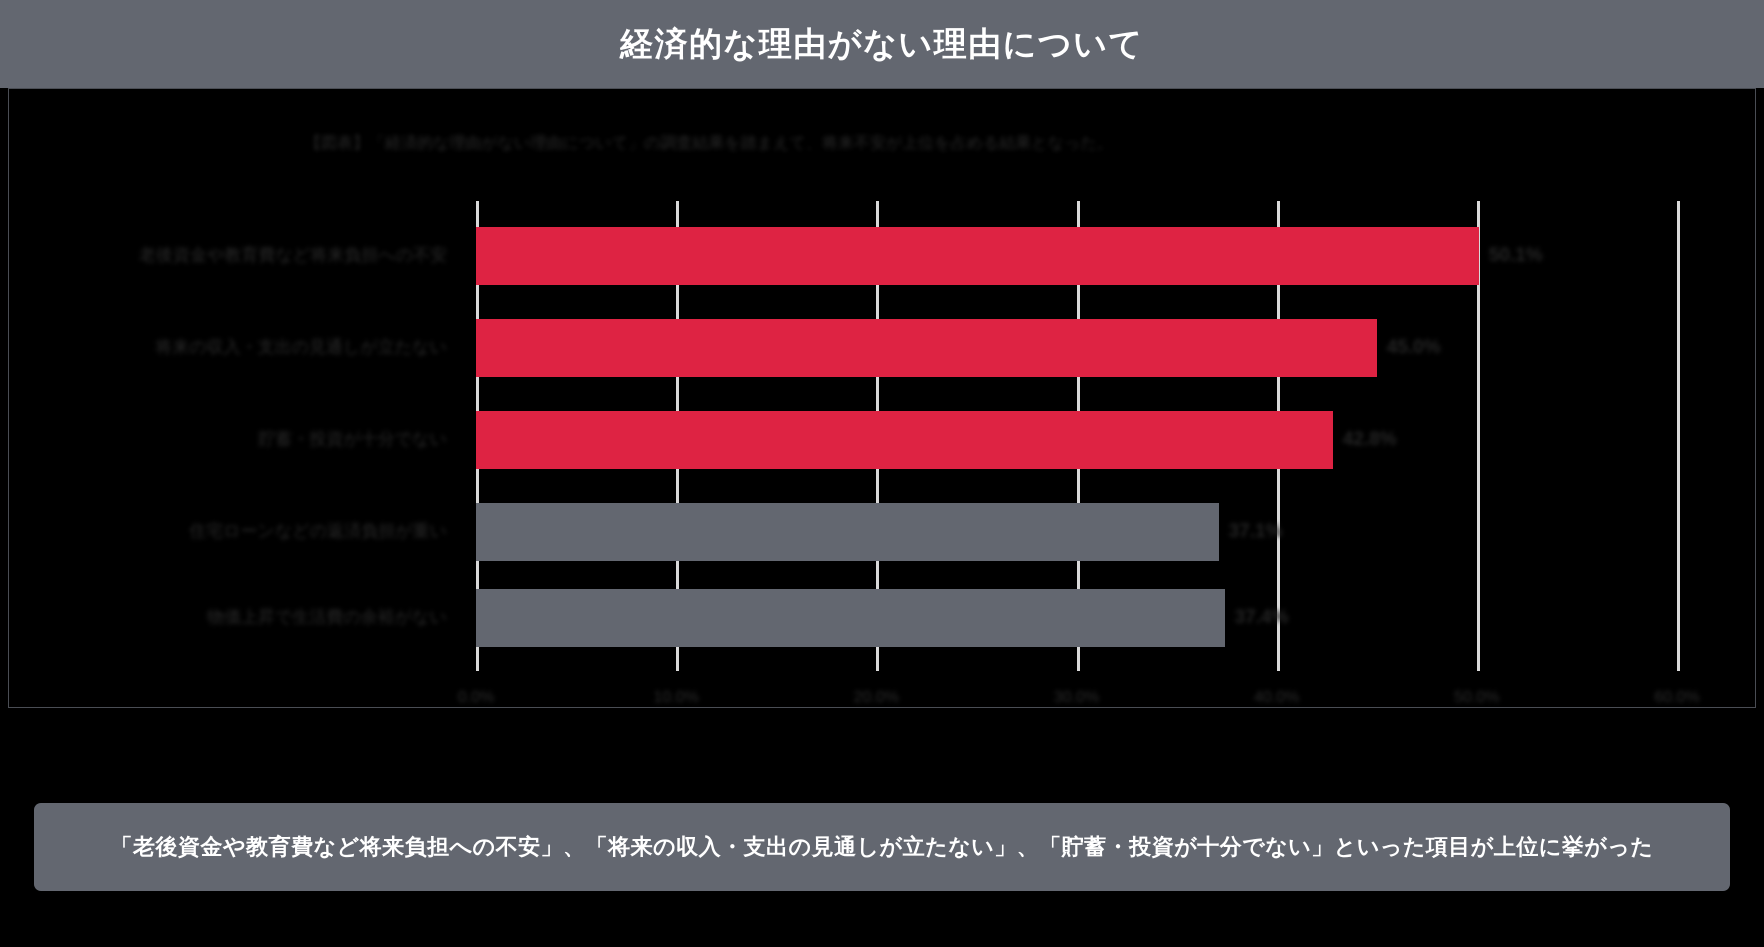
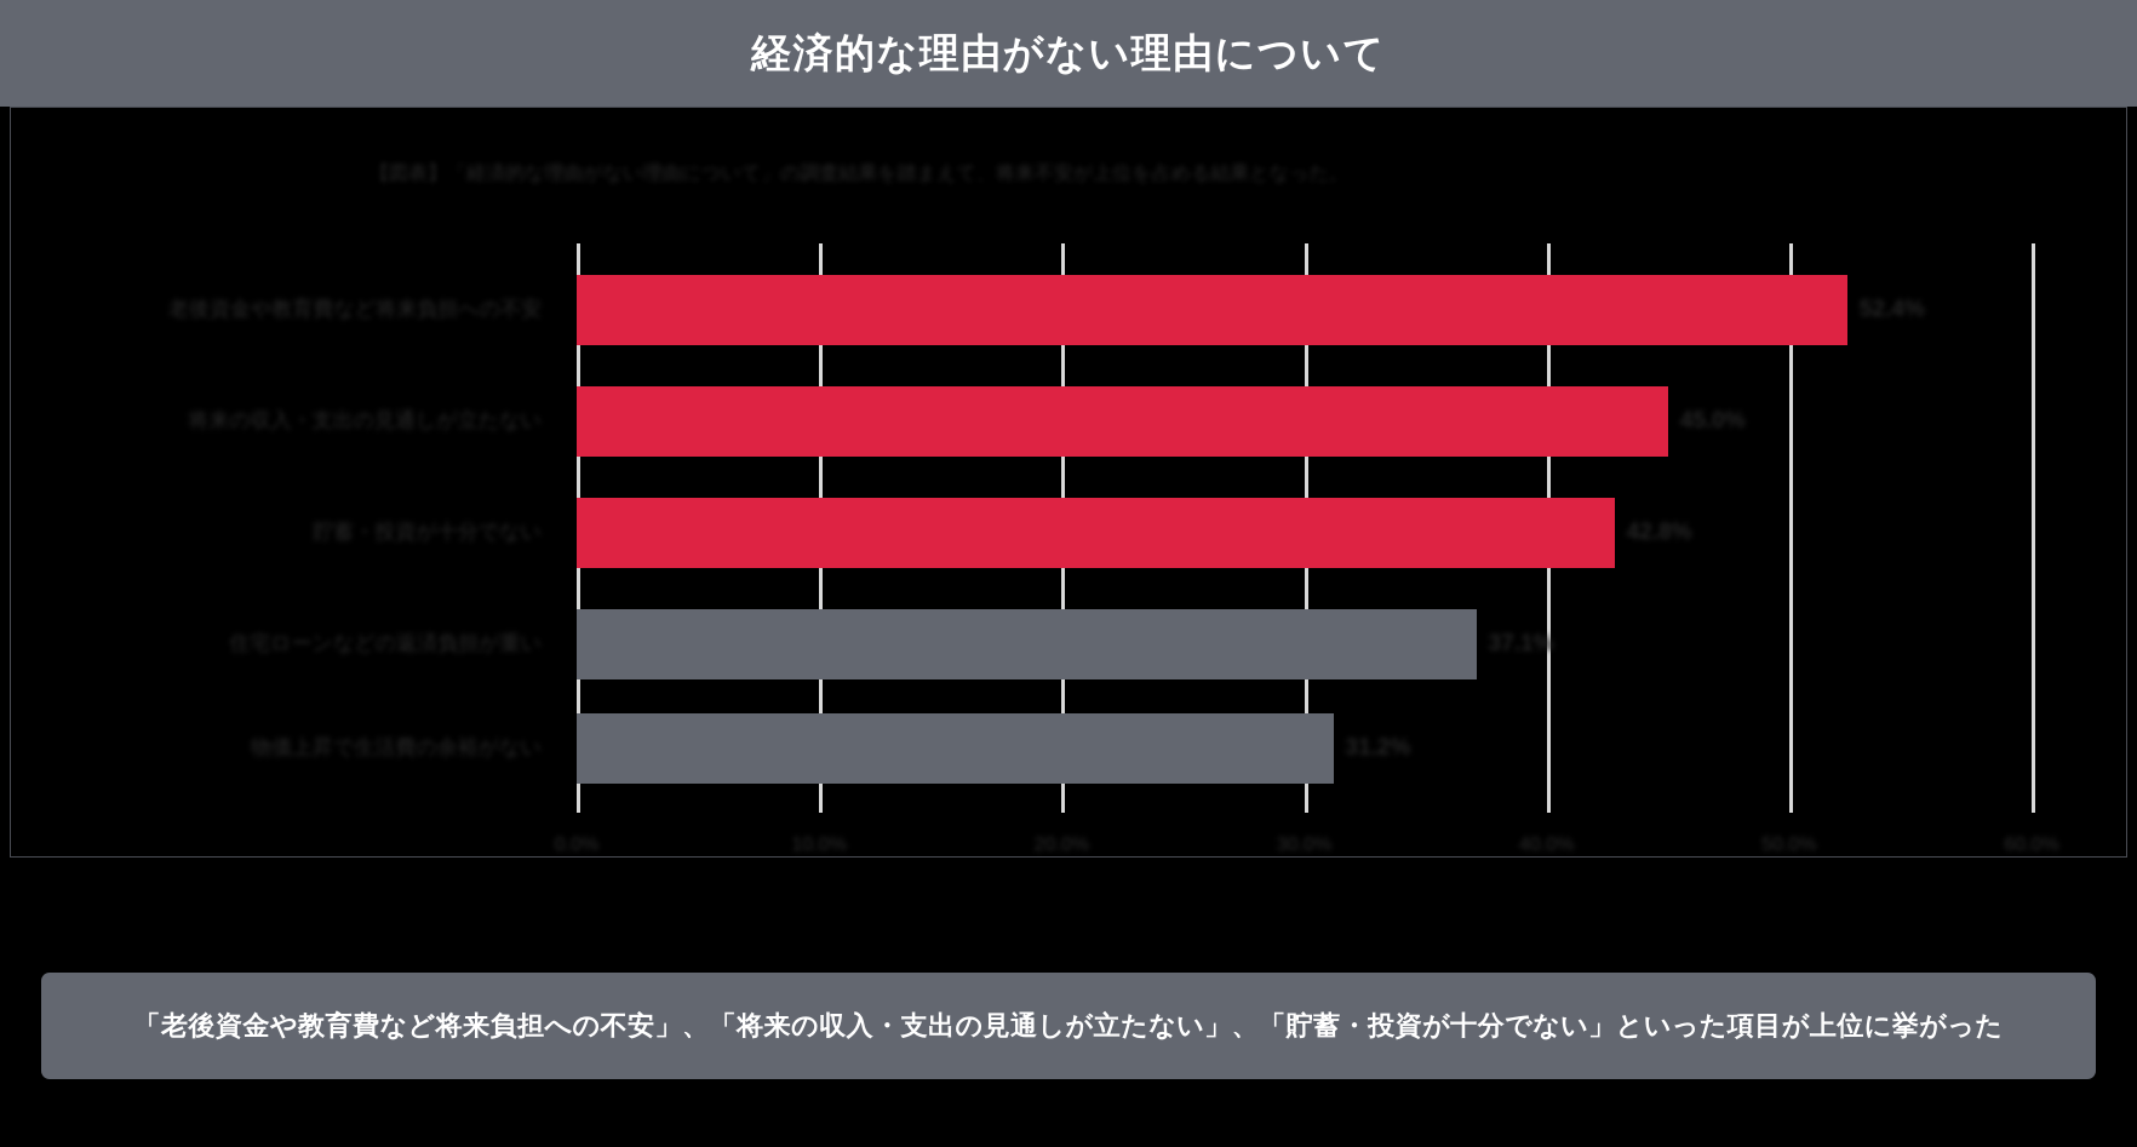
老後資金や教育費など将来負担への不安: 50.1% -> 52.4%
物価上昇で生活費の余裕がない: 37.4% -> 31.2%
